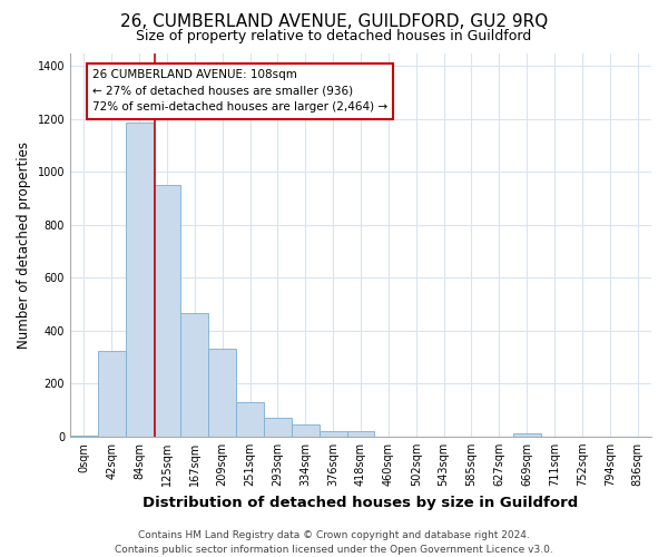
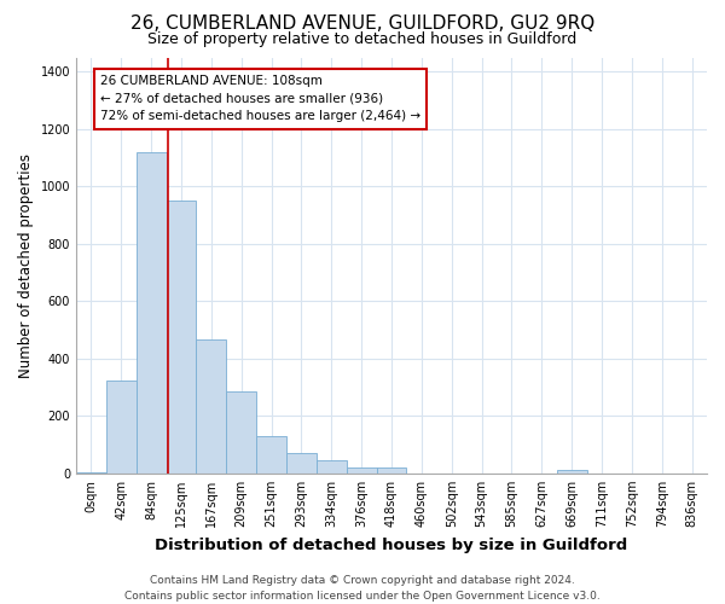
84sqm: 1185 -> 1120
209sqm: 330 -> 285
